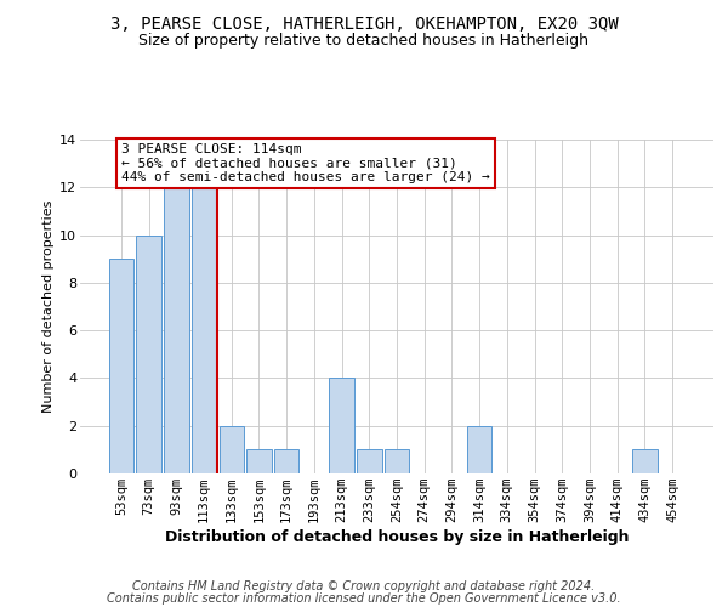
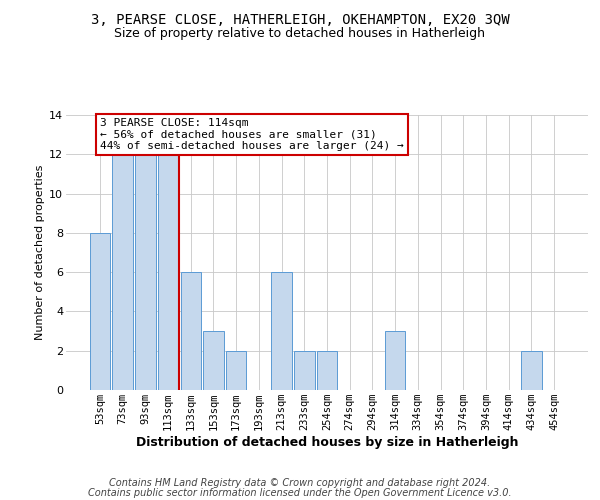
53sqm: 9 -> 8
73sqm: 10 -> 12
133sqm: 2 -> 6
153sqm: 1 -> 3
173sqm: 1 -> 2
213sqm: 4 -> 6
233sqm: 1 -> 2
254sqm: 1 -> 2
314sqm: 2 -> 3
434sqm: 1 -> 2
